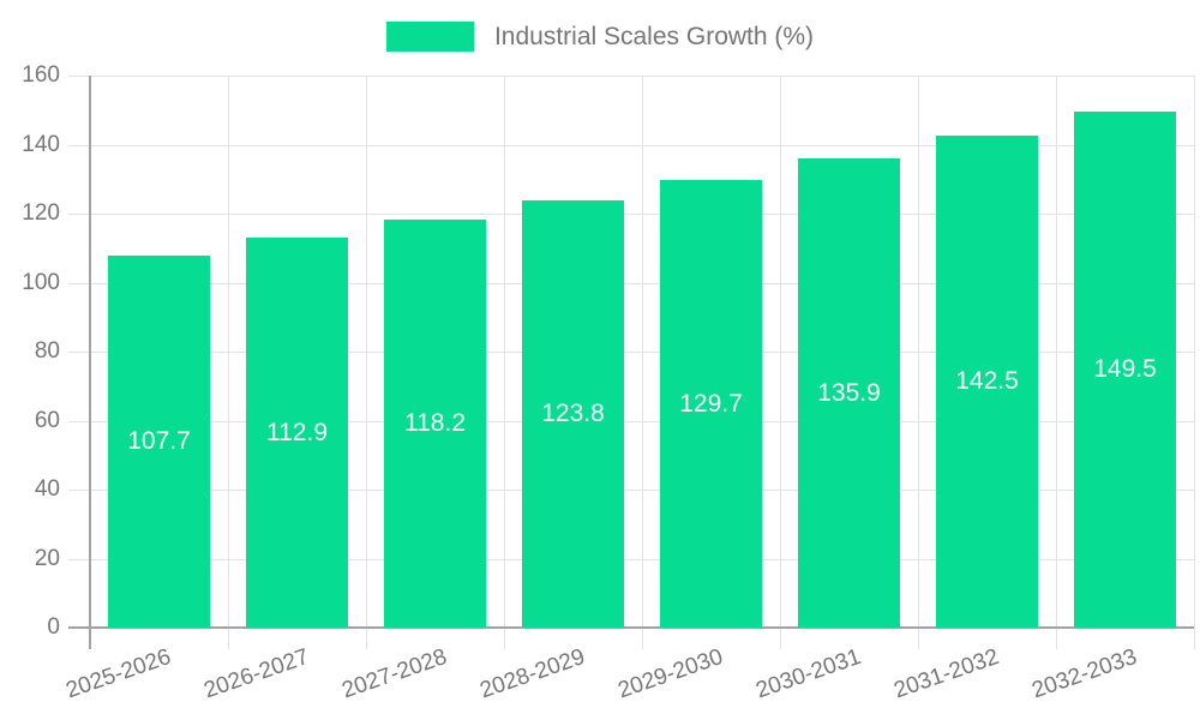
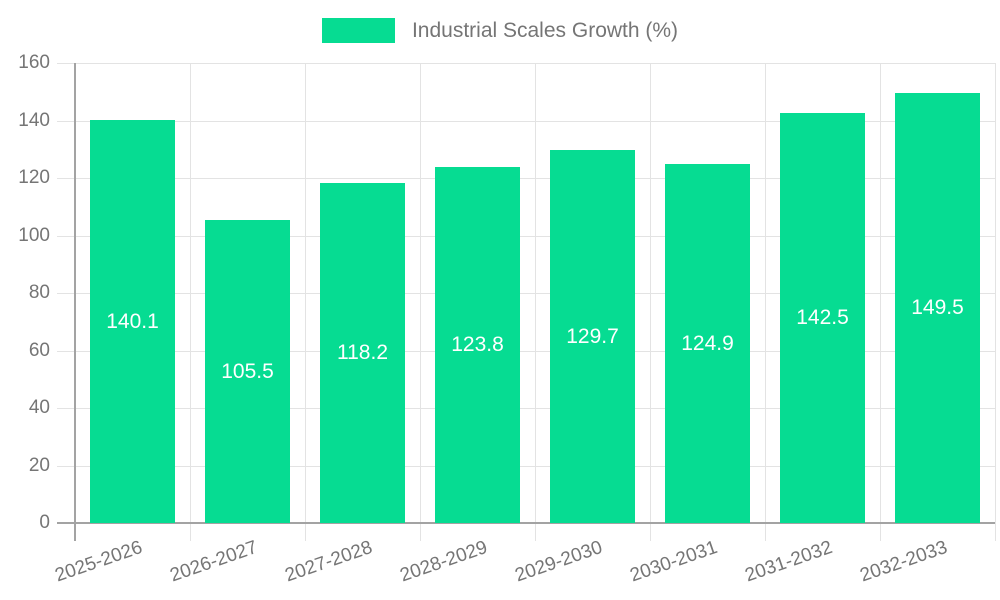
2025-2026: 107.7 -> 140.1
2026-2027: 112.9 -> 105.5
2030-2031: 135.9 -> 124.9
